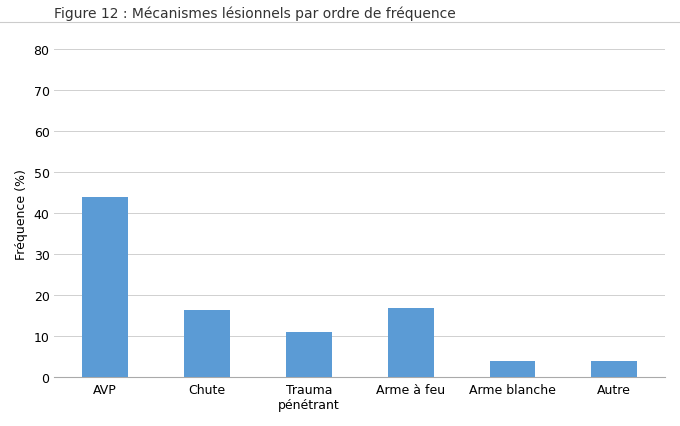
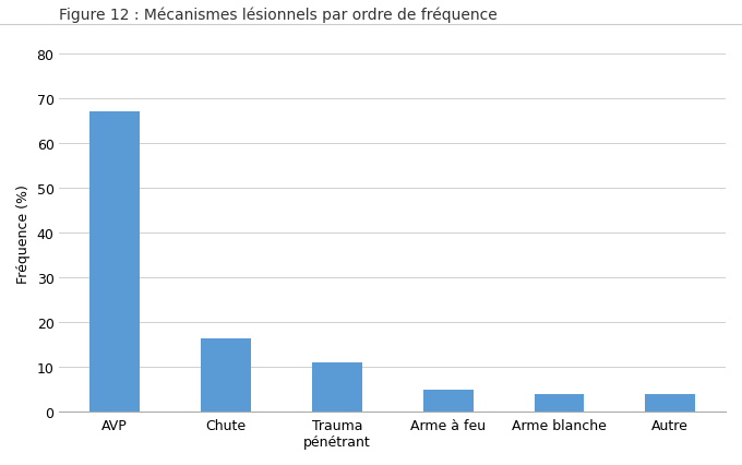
AVP: 44.0 -> 67.0
Arme à feu: 17.0 -> 5.0
